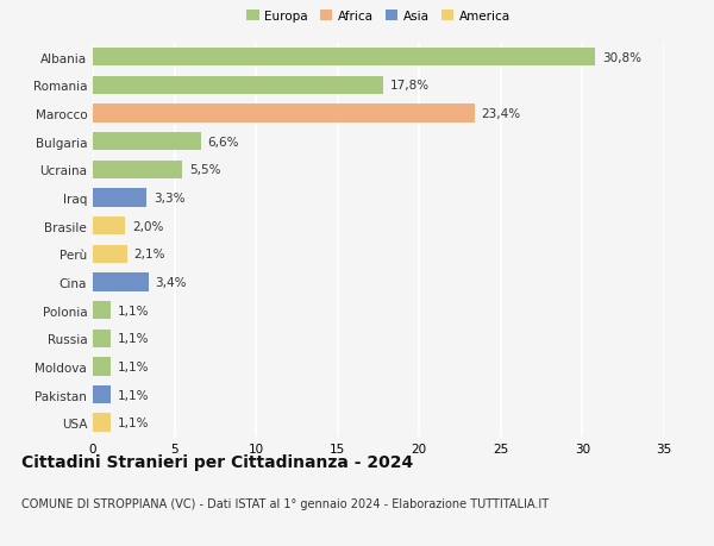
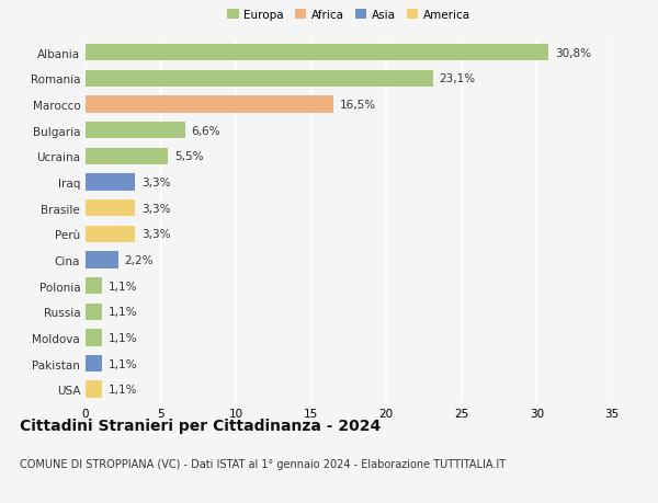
Romania: 17,8% -> 23,1%
Marocco: 23,4% -> 16,5%
Brasile: 2,0% -> 3,3%
Perù: 2,1% -> 3,3%
Cina: 3,4% -> 2,2%
